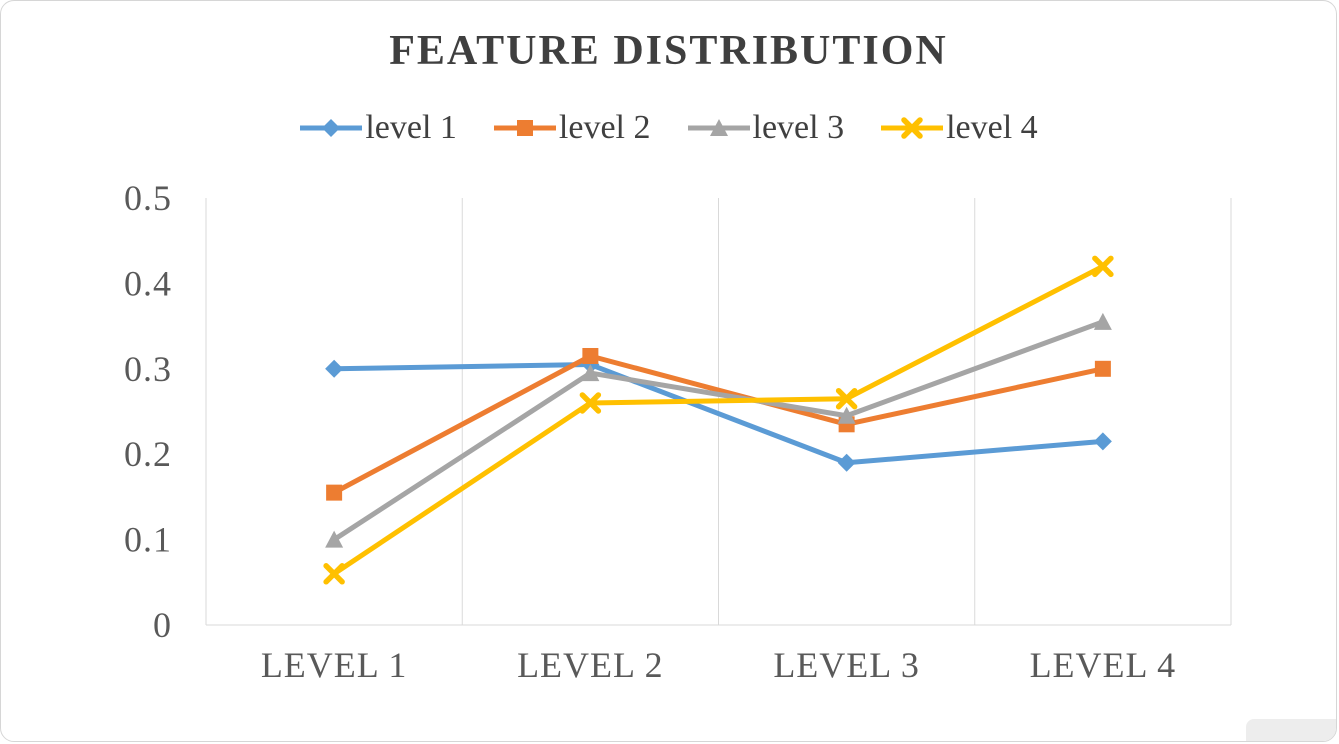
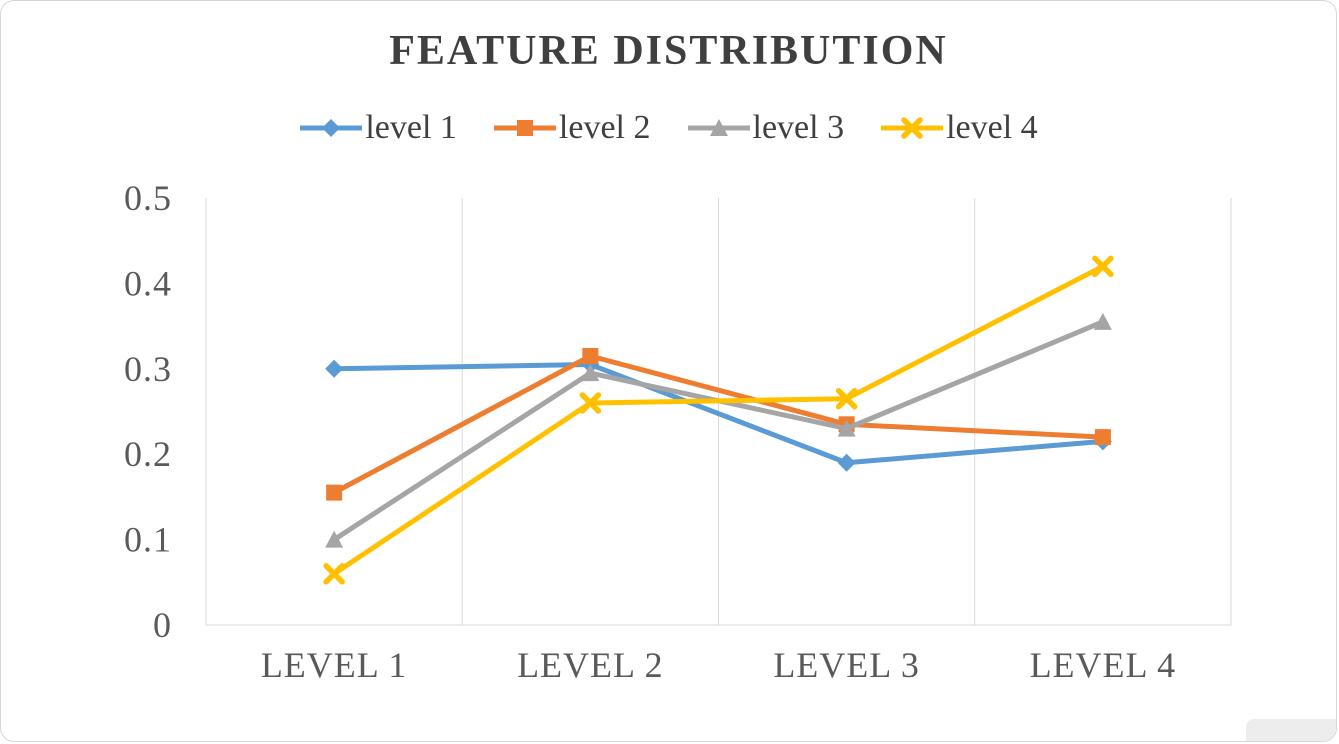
level 3/LEVEL 3: 0.24 -> 0.23
level 2/LEVEL 4: 0.30 -> 0.22
